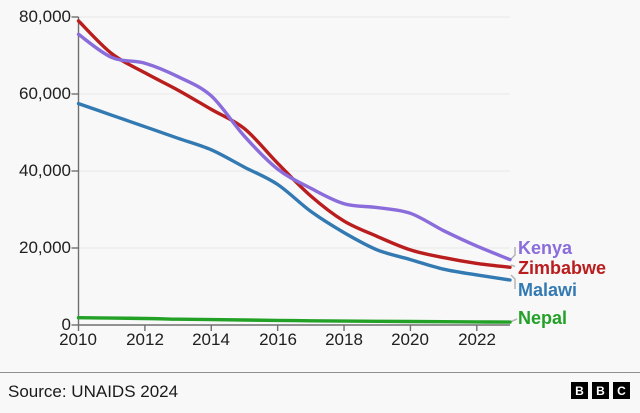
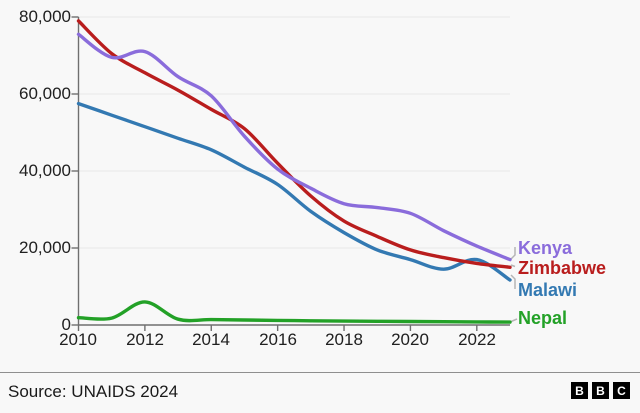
Kenya/2012: 68000 -> 71000
Nepal/2012: 2000 -> 6000
Malawi/2022: 13000 -> 17000
